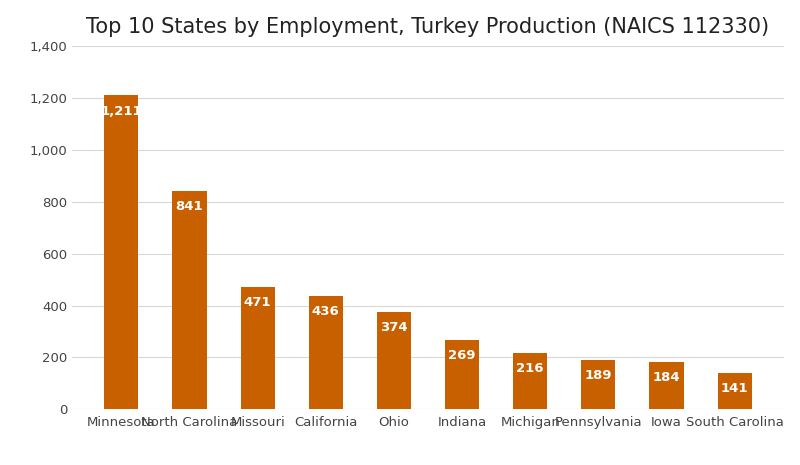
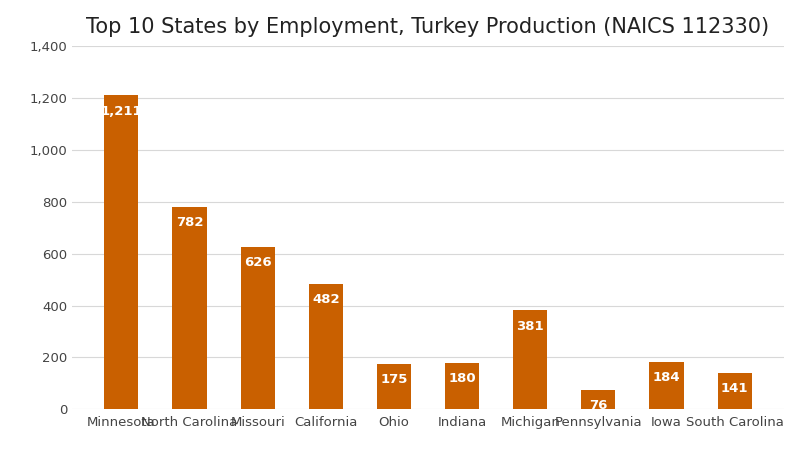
North Carolina: 841 -> 782
Missouri: 471 -> 626
California: 436 -> 482
Ohio: 374 -> 175
Indiana: 269 -> 180
Michigan: 216 -> 381
Pennsylvania: 189 -> 76
